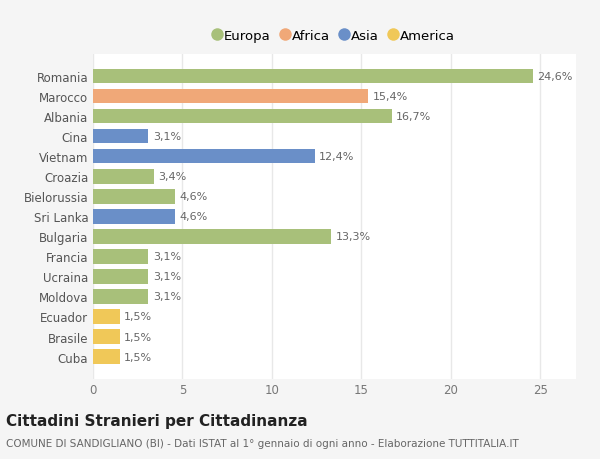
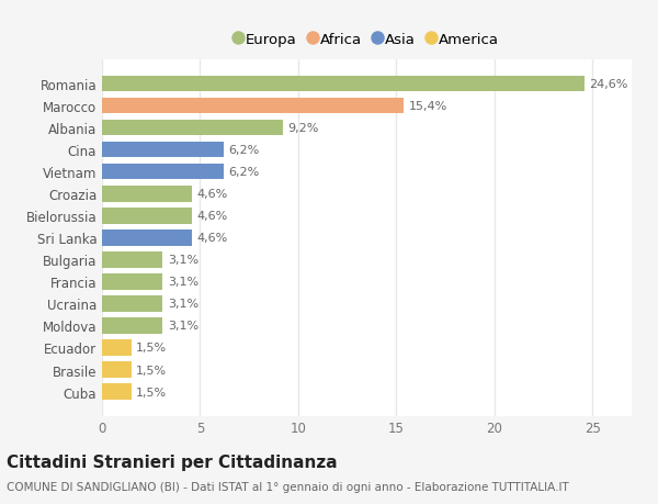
Albania: 16,7% -> 9,2%
Cina: 3,1% -> 6,2%
Vietnam: 12,4% -> 6,2%
Croazia: 3,4% -> 4,6%
Bulgaria: 13,3% -> 3,1%
